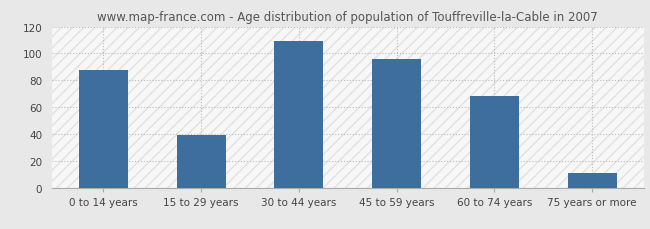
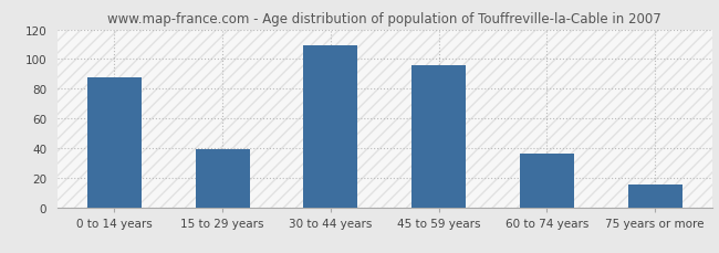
60 to 74 years: 68 -> 36
75 years or more: 11 -> 15
